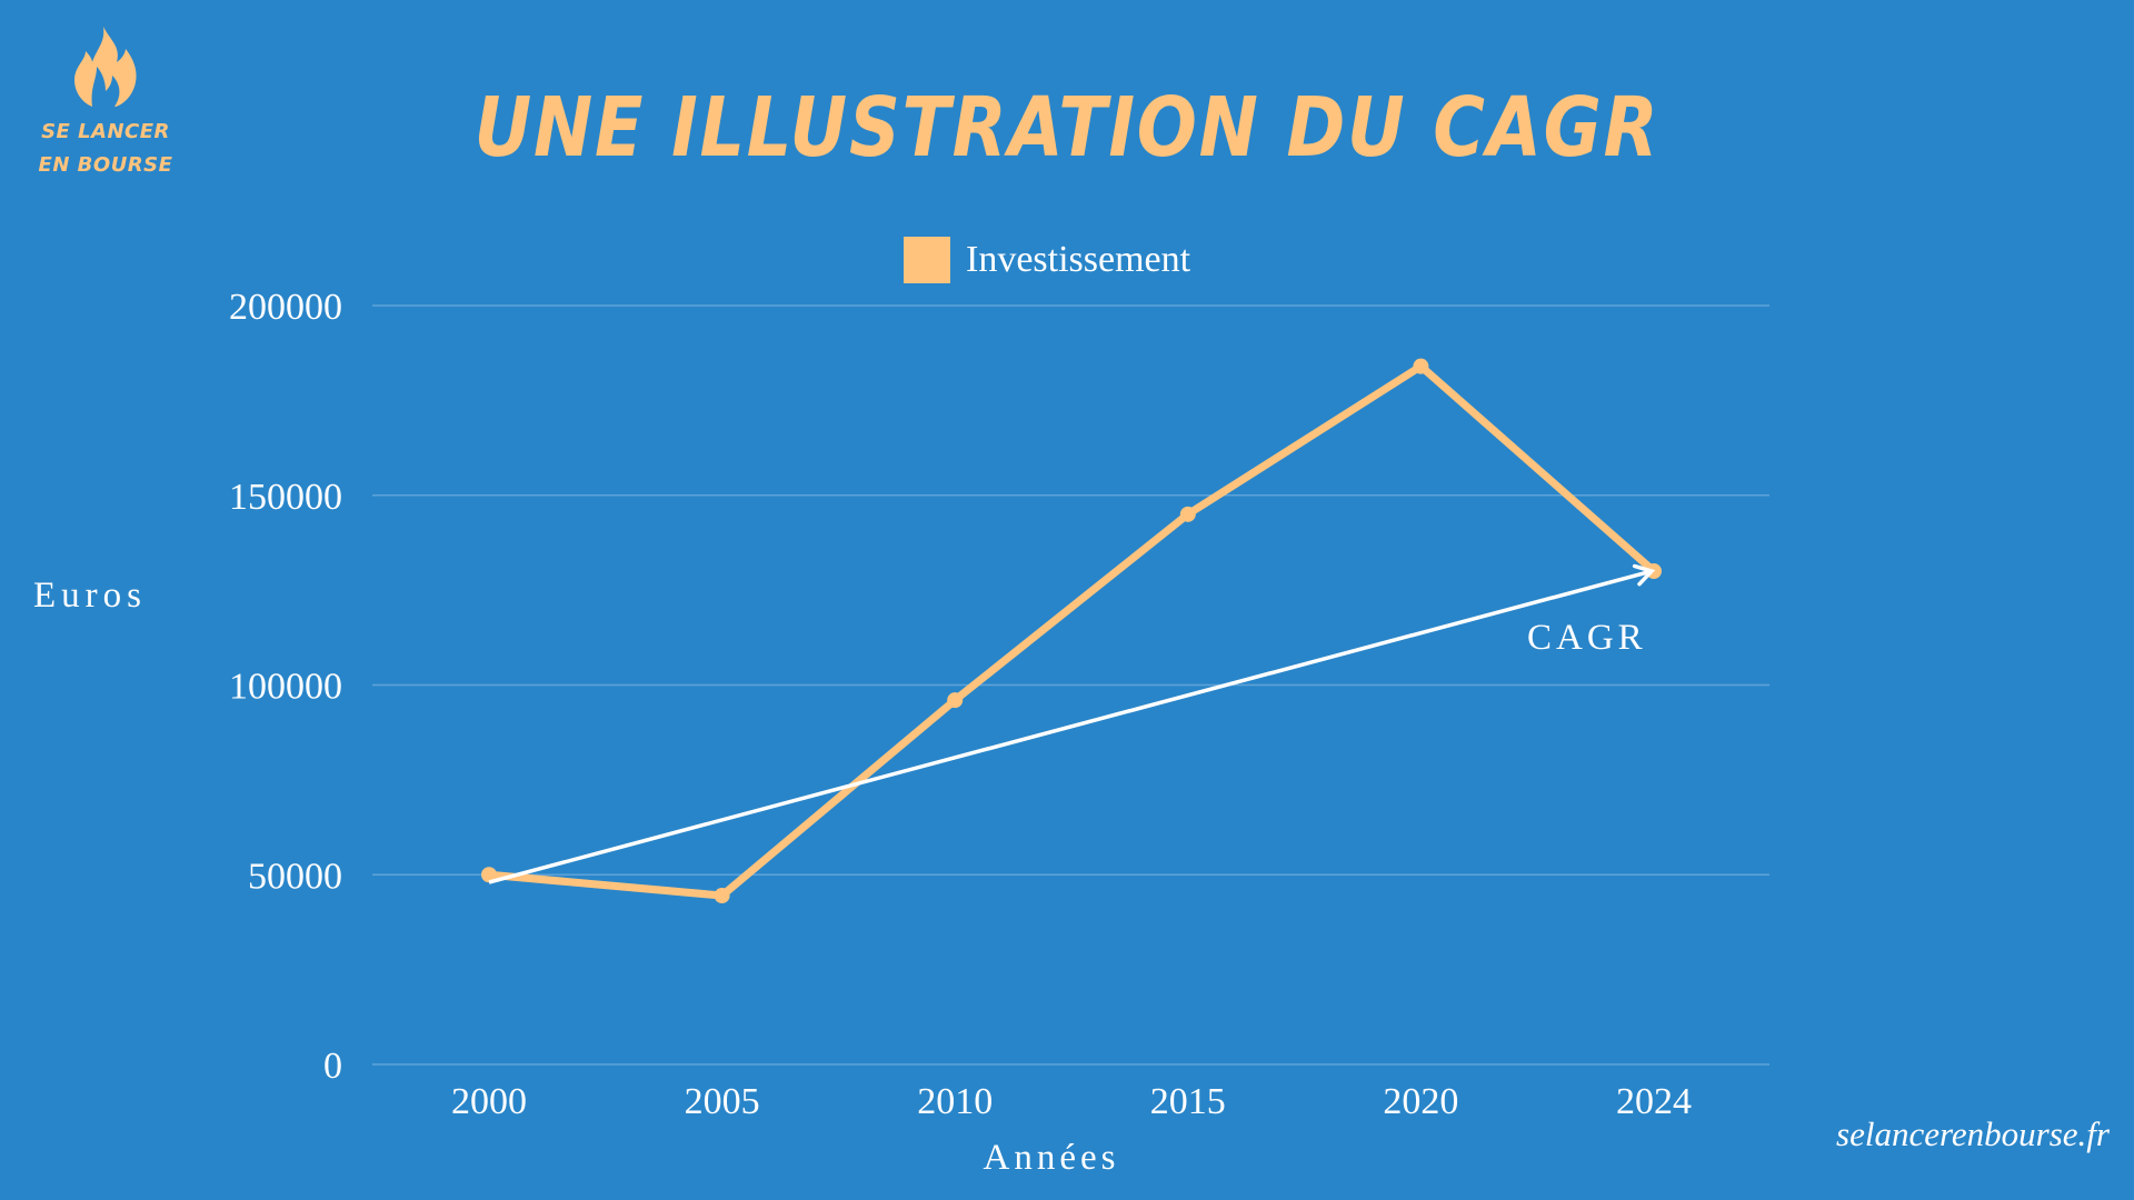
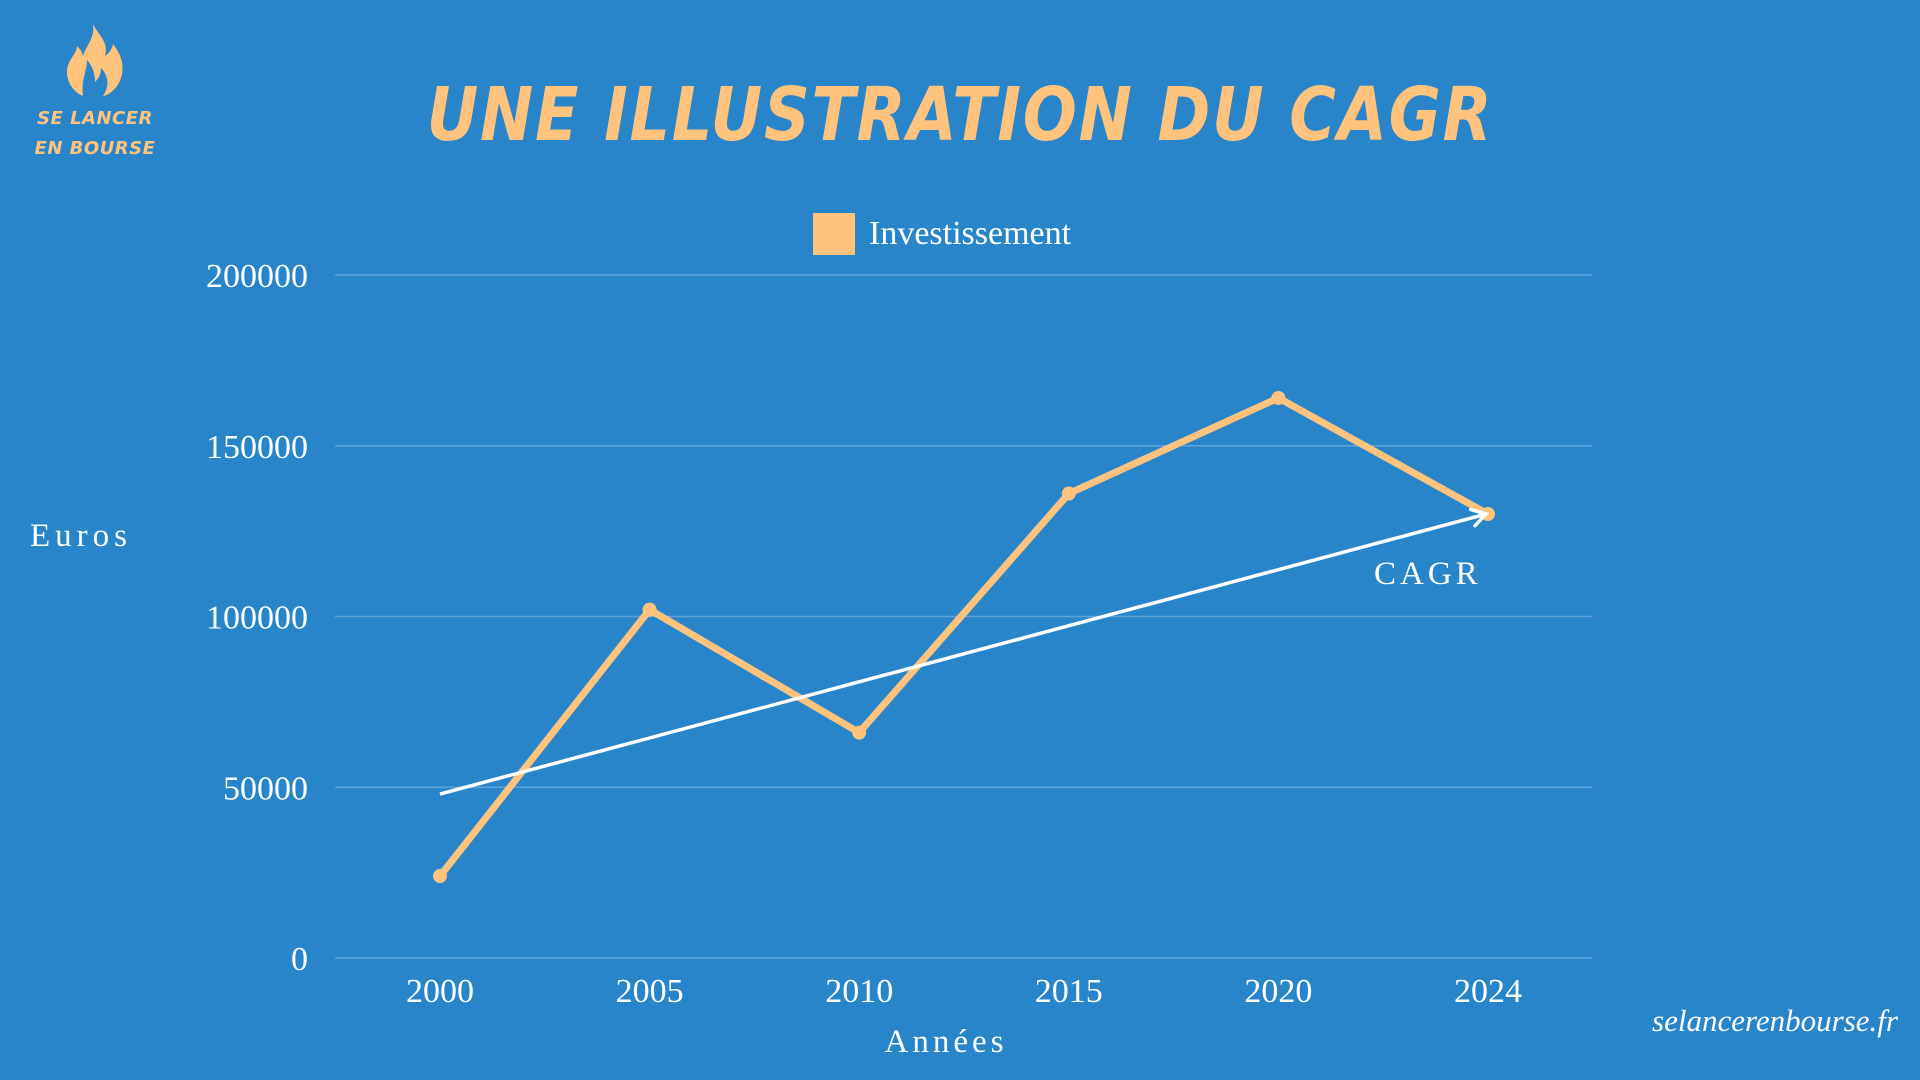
2000: 50000 -> 24000
2005: 44000 -> 102000
2010: 96000 -> 66000
2015: 145000 -> 136000
2020: 184000 -> 164000
